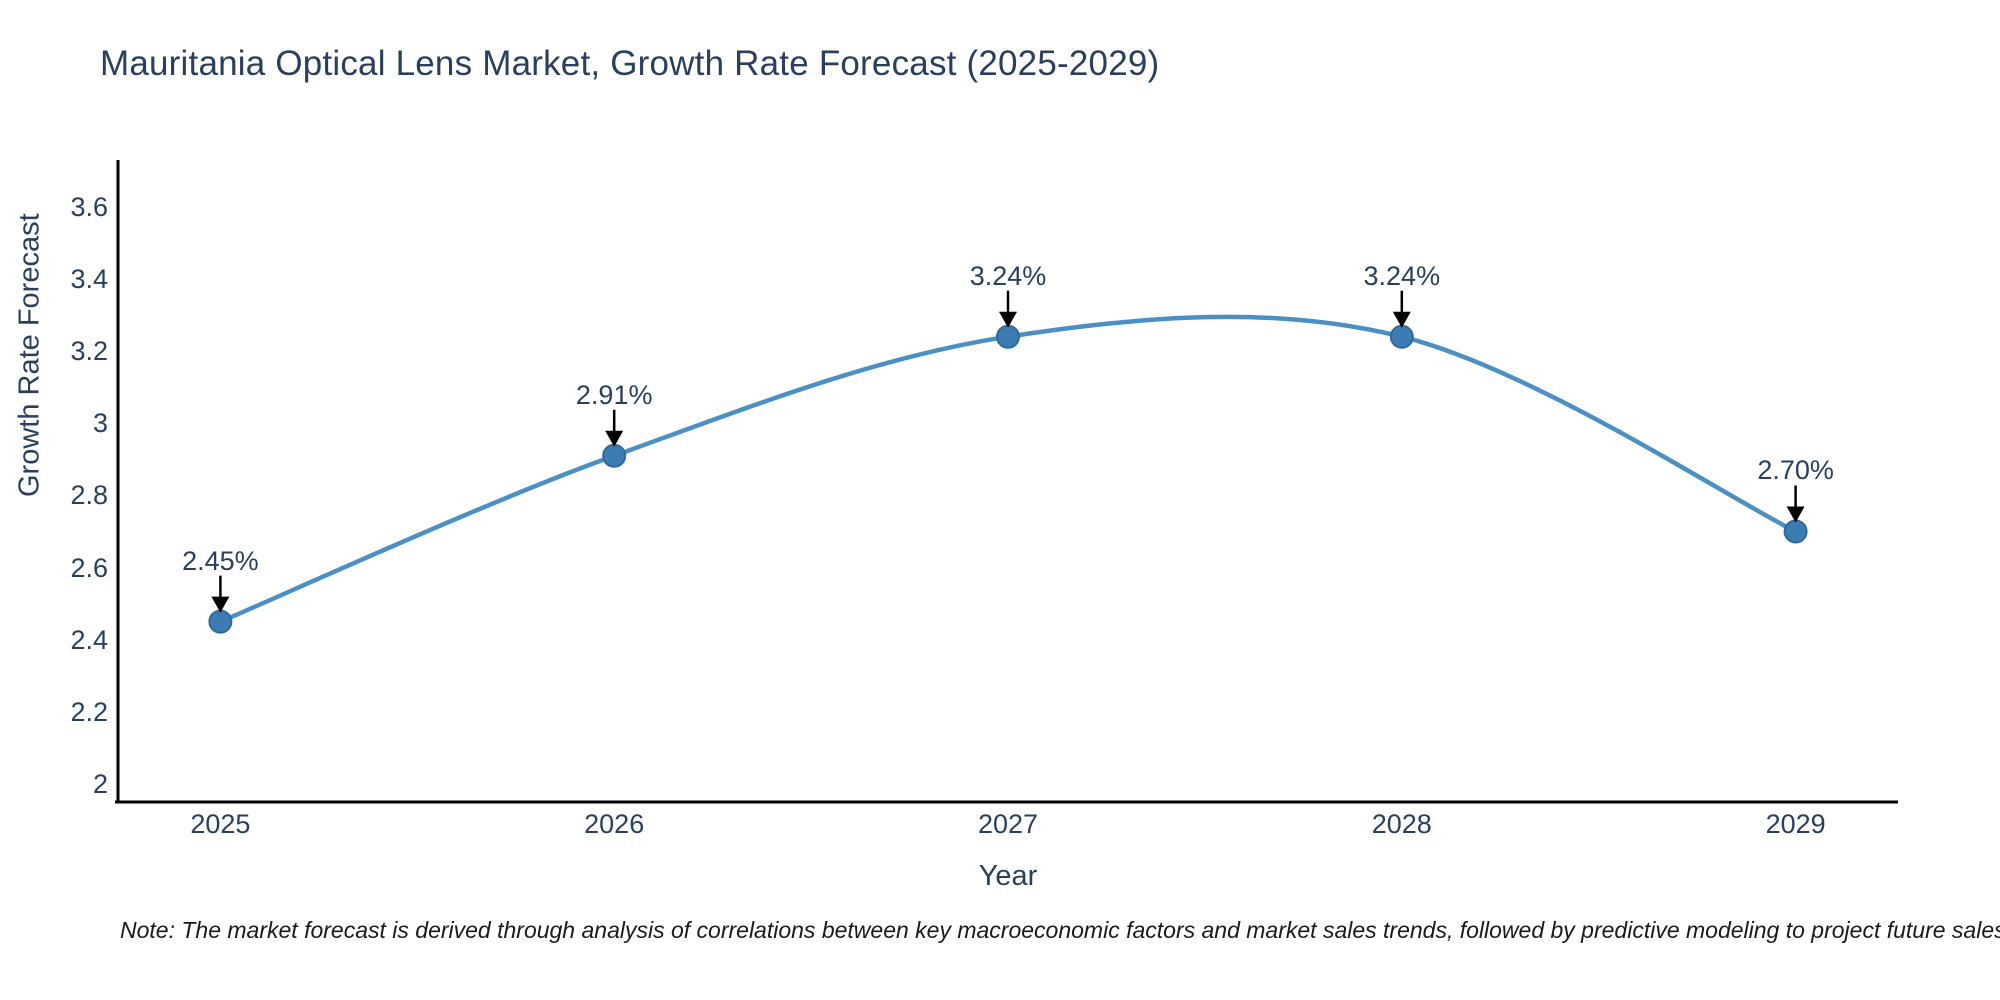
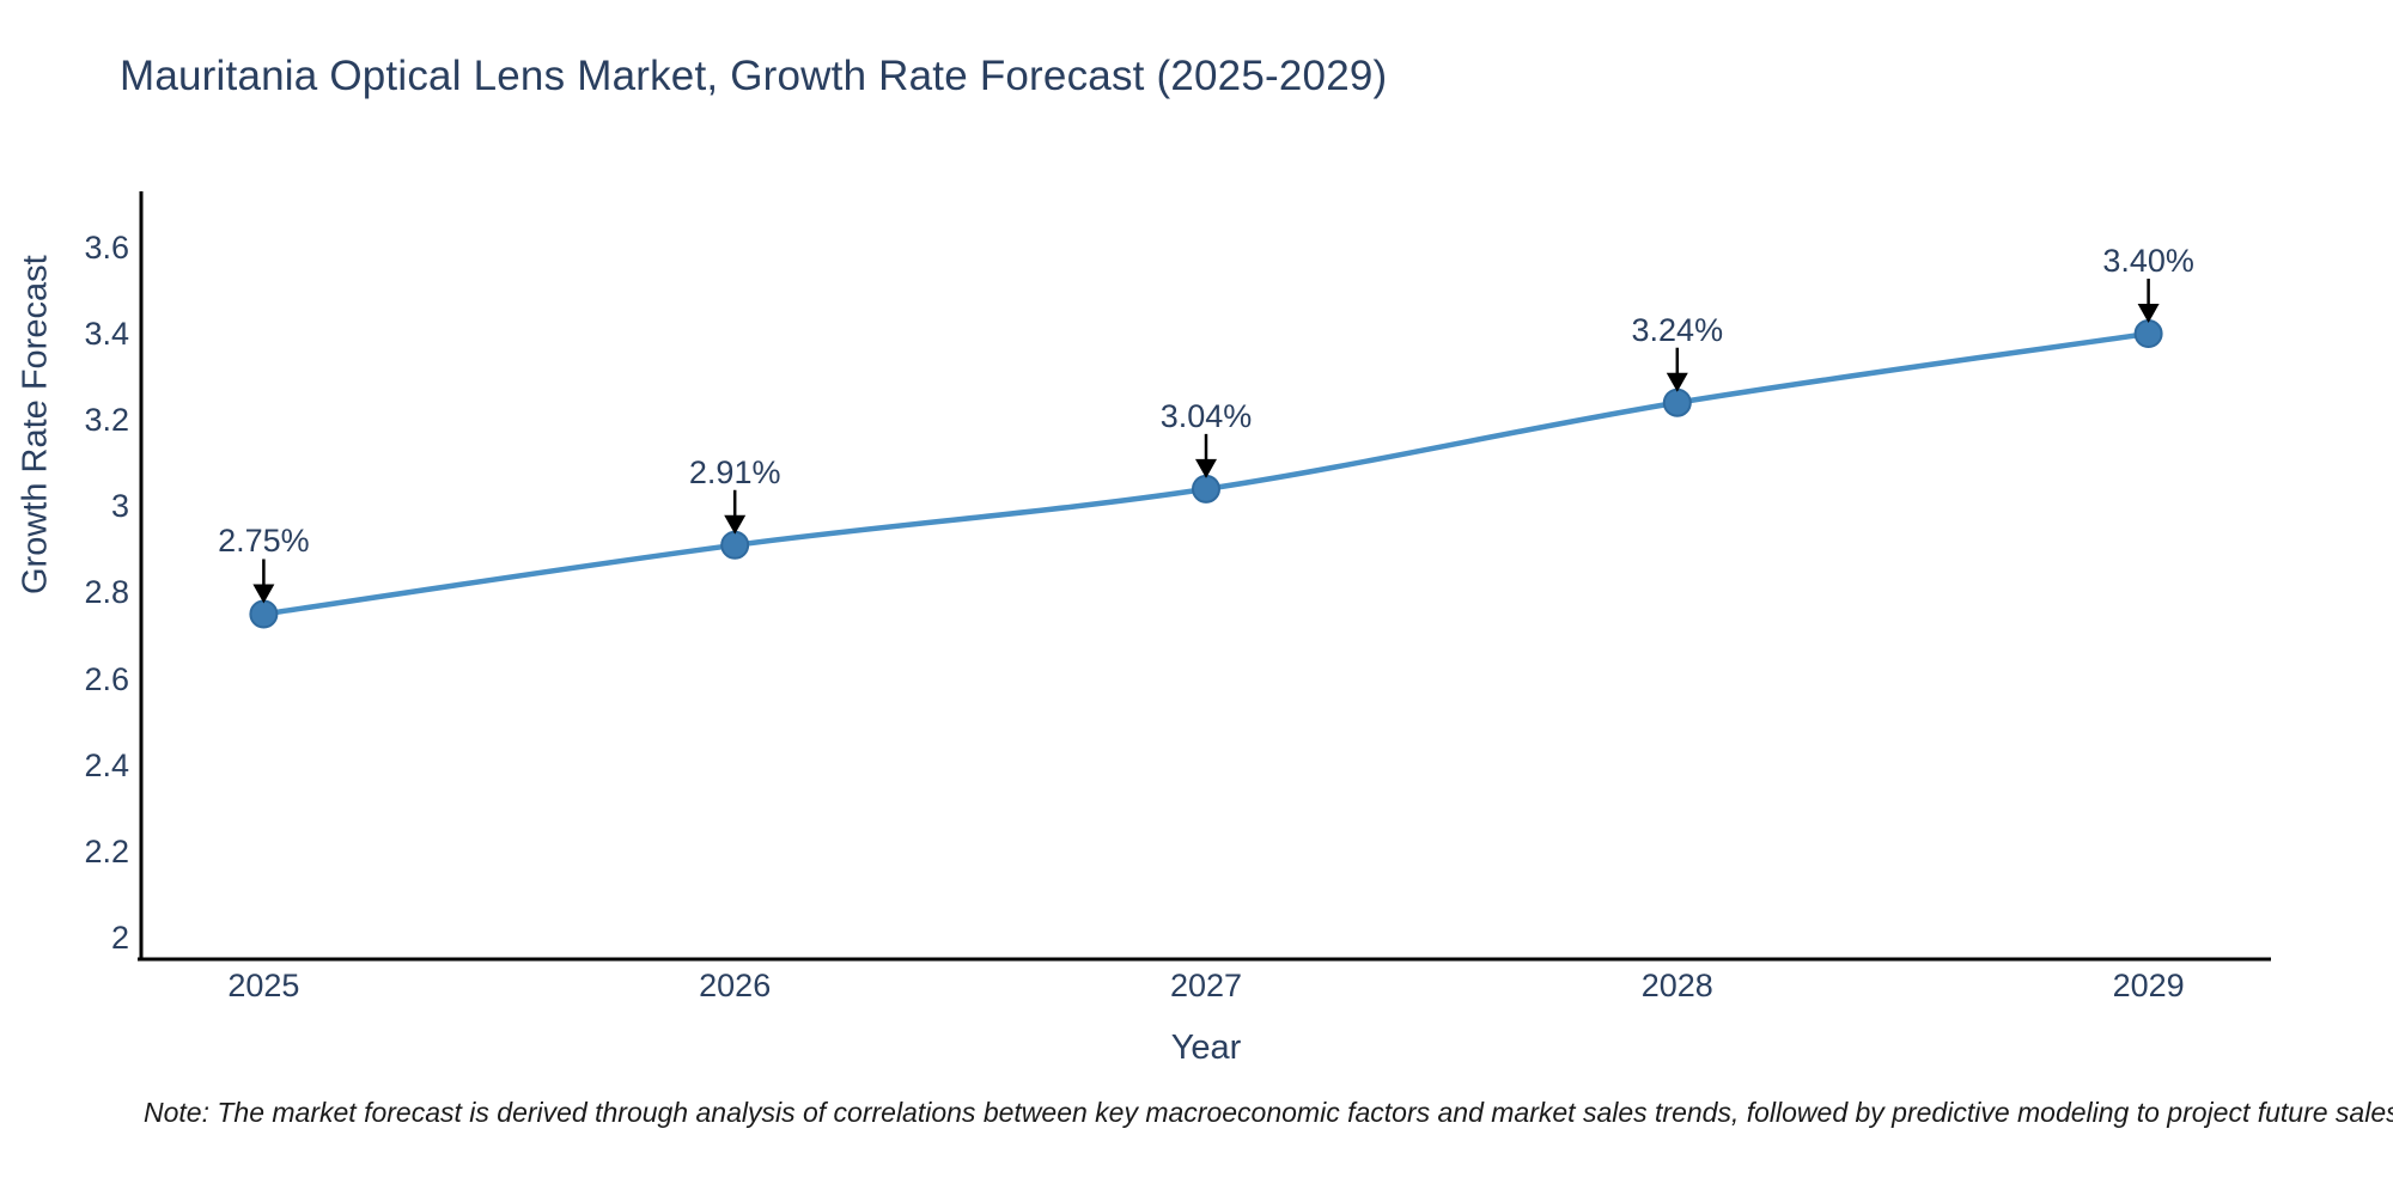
2025: 2.45% -> 2.75%
2027: 3.24% -> 3.04%
2029: 2.70% -> 3.40%
